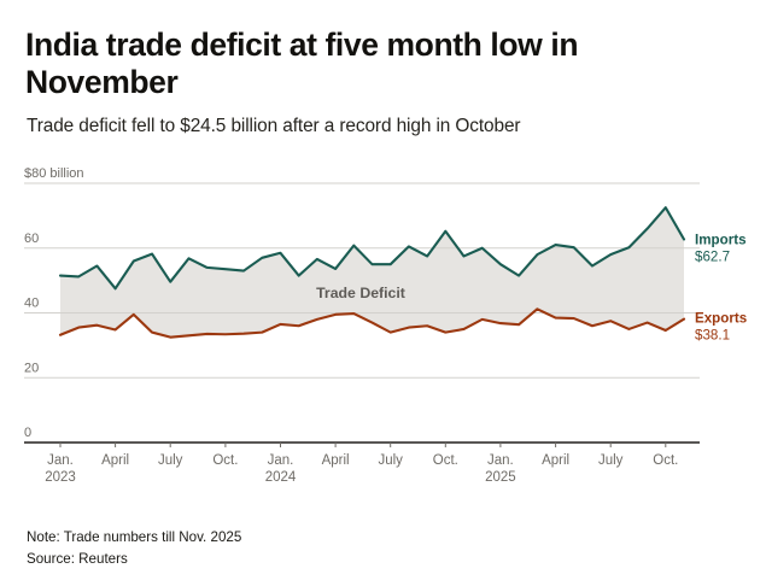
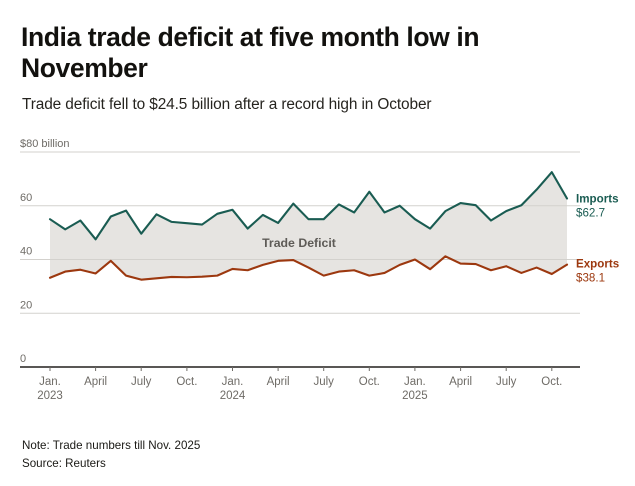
Imports/Jan. 2023: 52 -> 55
Exports/Jan. 2025: 37 -> 40
